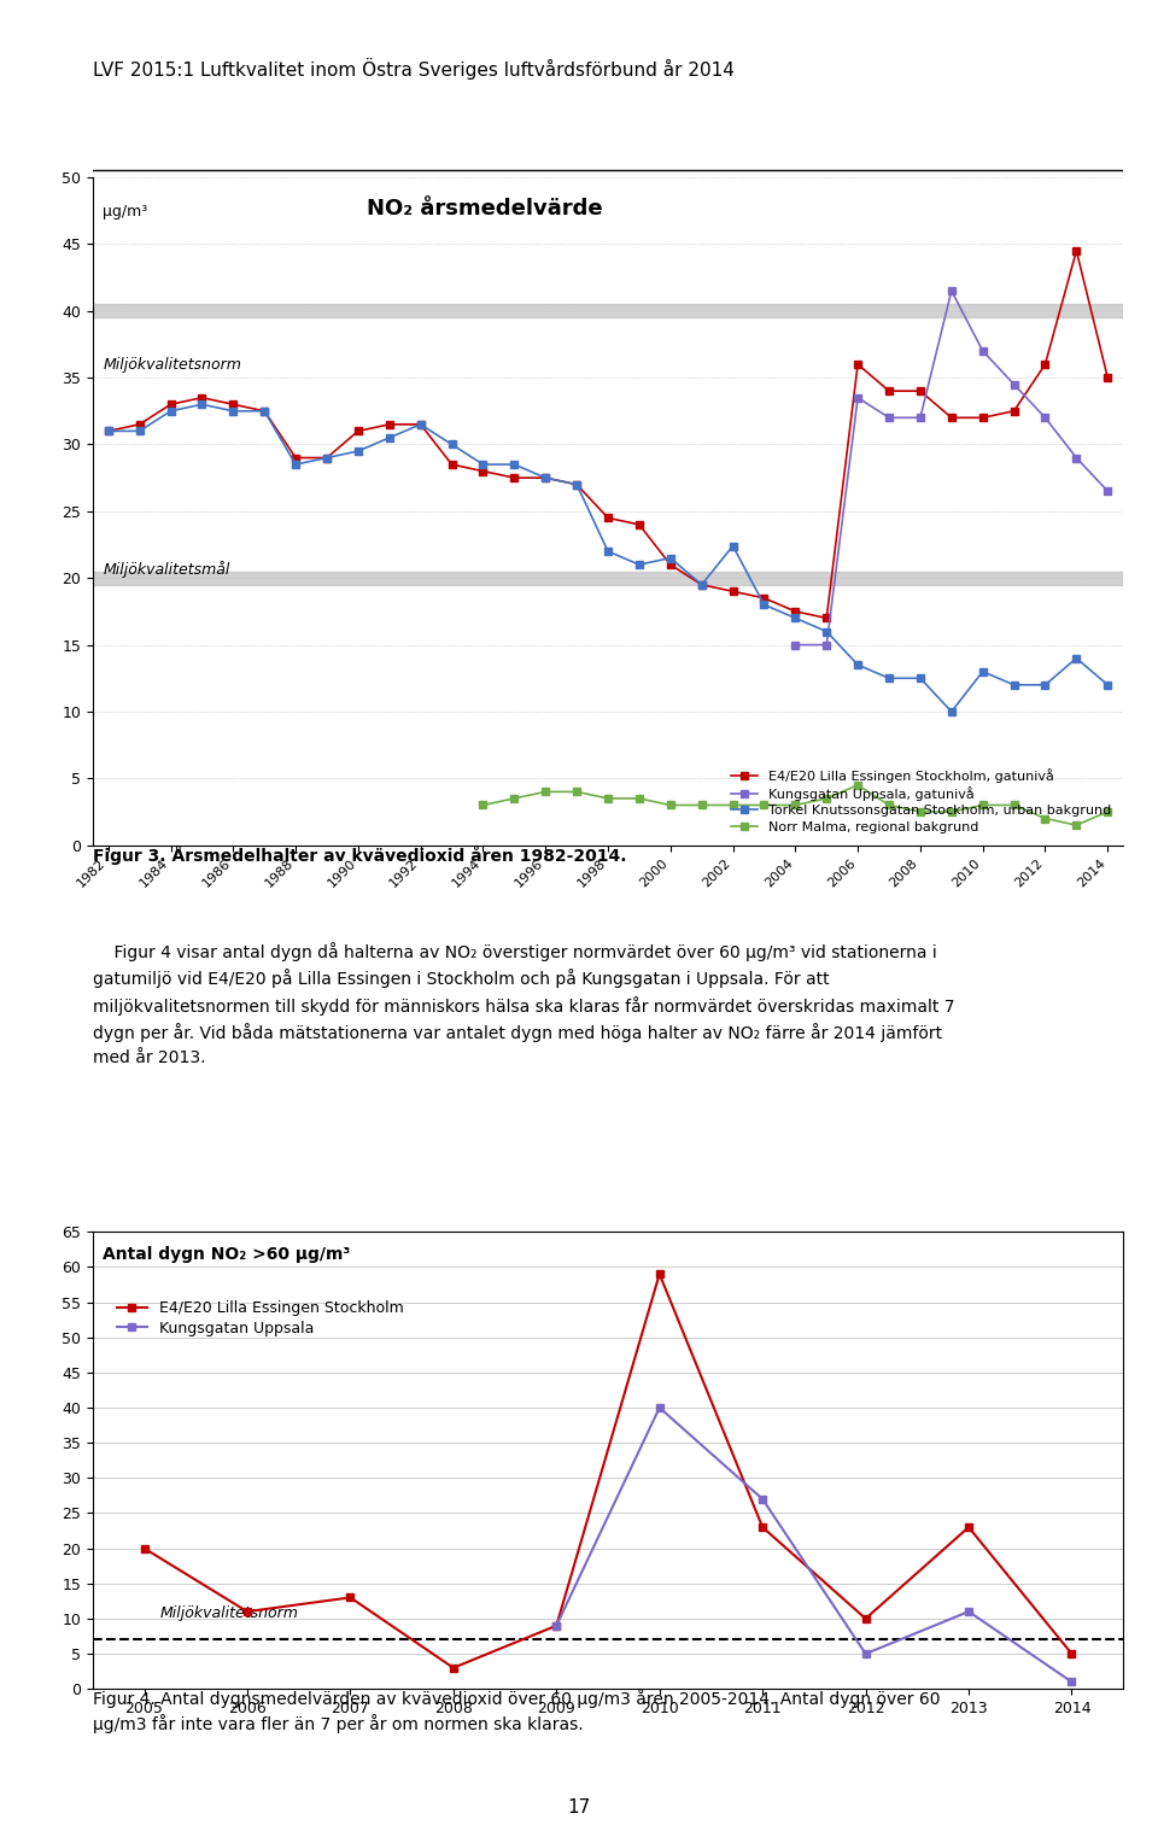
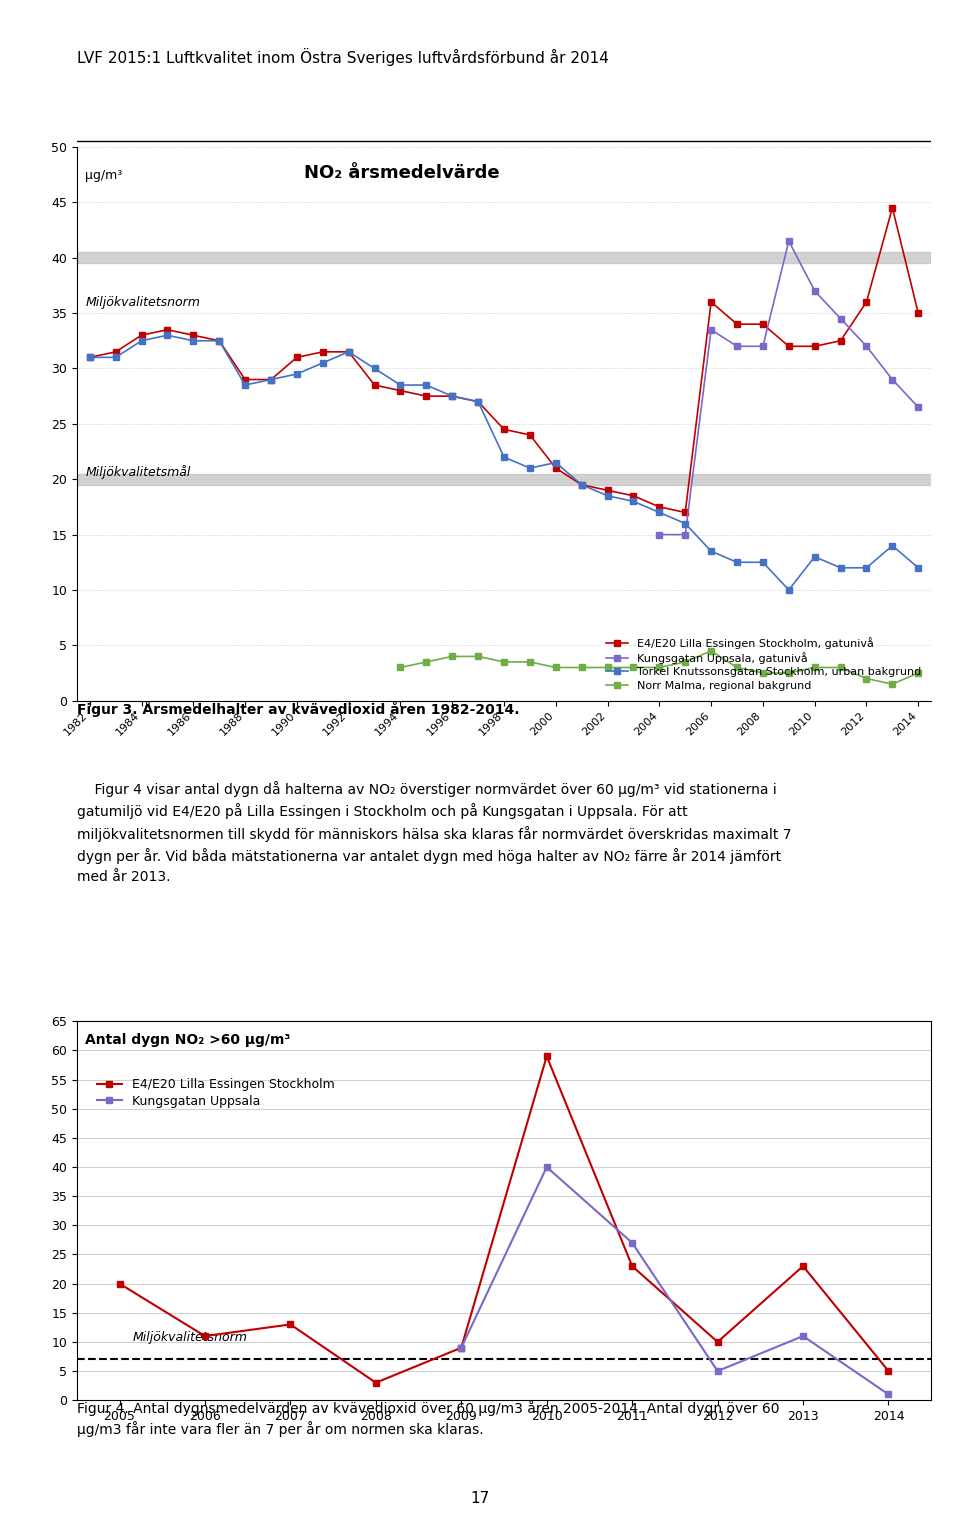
Torkel Knutssonsgatan Stockholm, urban bakgrund/2002: 22.4 -> 18.5
